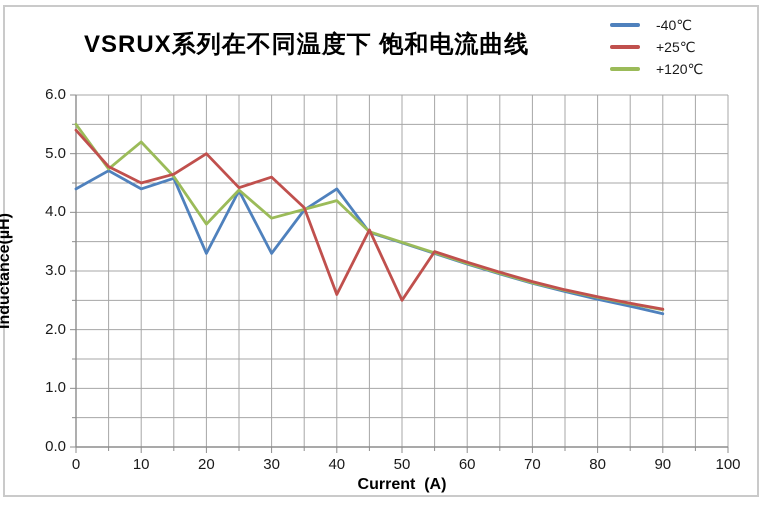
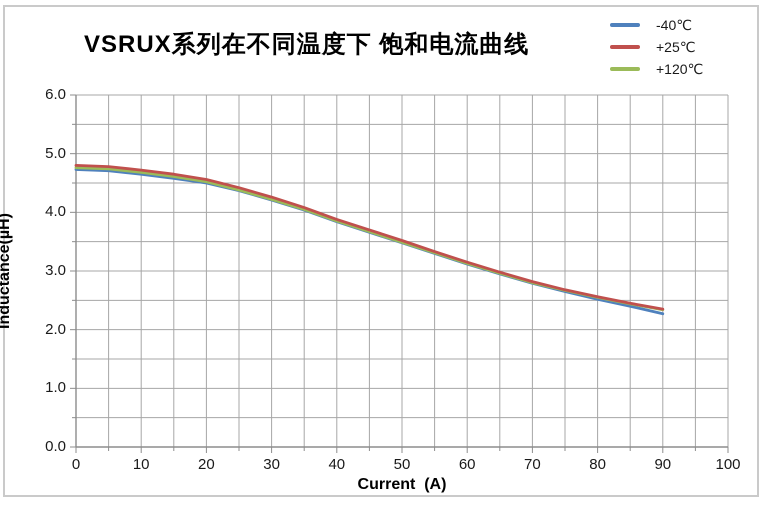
-40℃/0: 4.4 -> 4.7
+25℃/0: 5.4 -> 4.8
+120℃/0: 5.5 -> 4.8
-40℃/10: 4.4 -> 4.7
+25℃/10: 4.5 -> 4.7
+120℃/10: 5.2 -> 4.7
-40℃/20: 3.3 -> 4.5
+25℃/20: 5.0 -> 4.6
+120℃/20: 3.8 -> 4.5
-40℃/30: 3.3 -> 4.2
+25℃/30: 4.6 -> 4.3
+120℃/30: 3.9 -> 4.2
-40℃/40: 4.4 -> 3.8
+25℃/40: 2.6 -> 3.9
+120℃/40: 4.2 -> 3.9
+25℃/50: 2.5 -> 3.5
